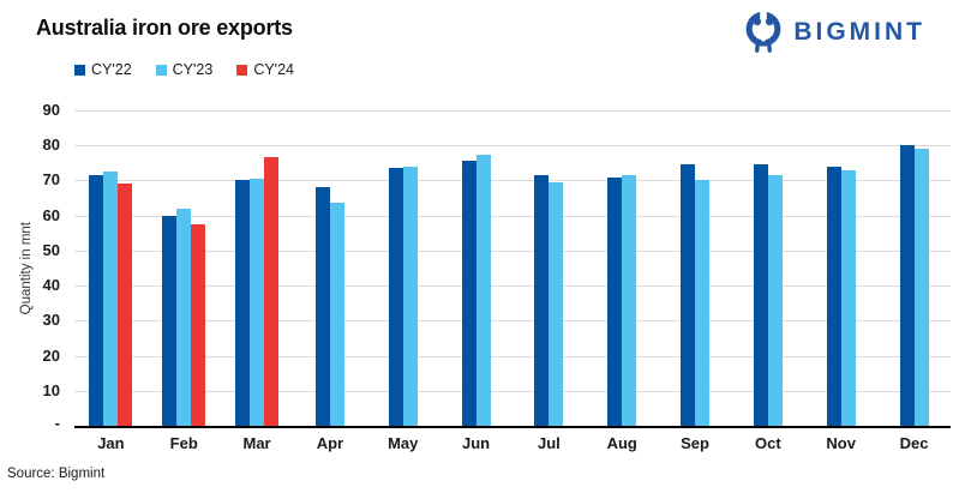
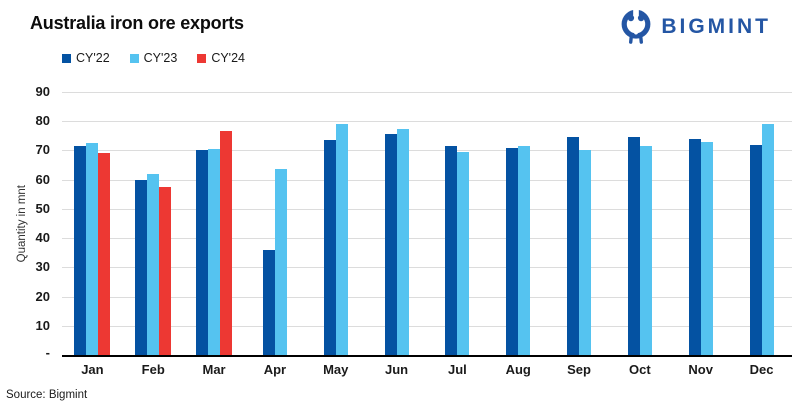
CY'22/Apr: 68 -> 36
CY'23/May: 74 -> 79
CY'22/Dec: 80 -> 72
